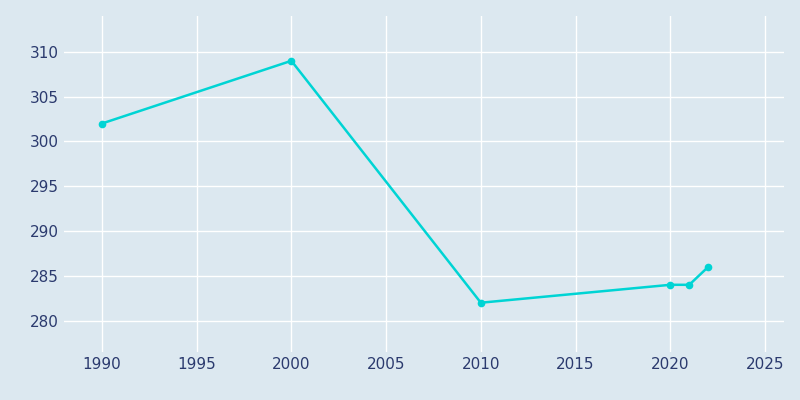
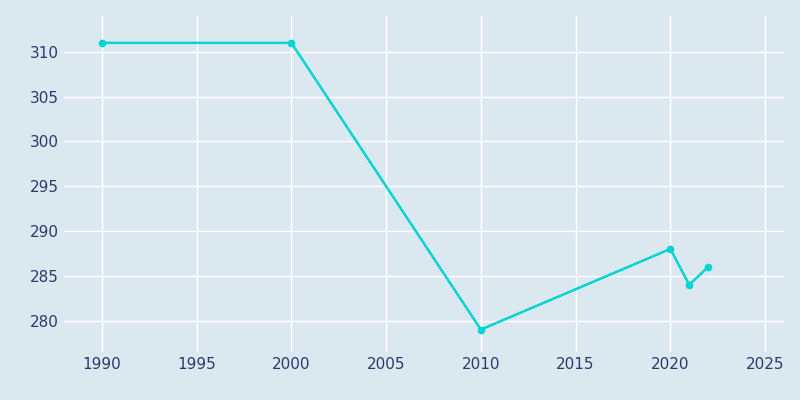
1990: 302 -> 311
2000: 309 -> 311
2010: 282 -> 279
2020: 284 -> 288
